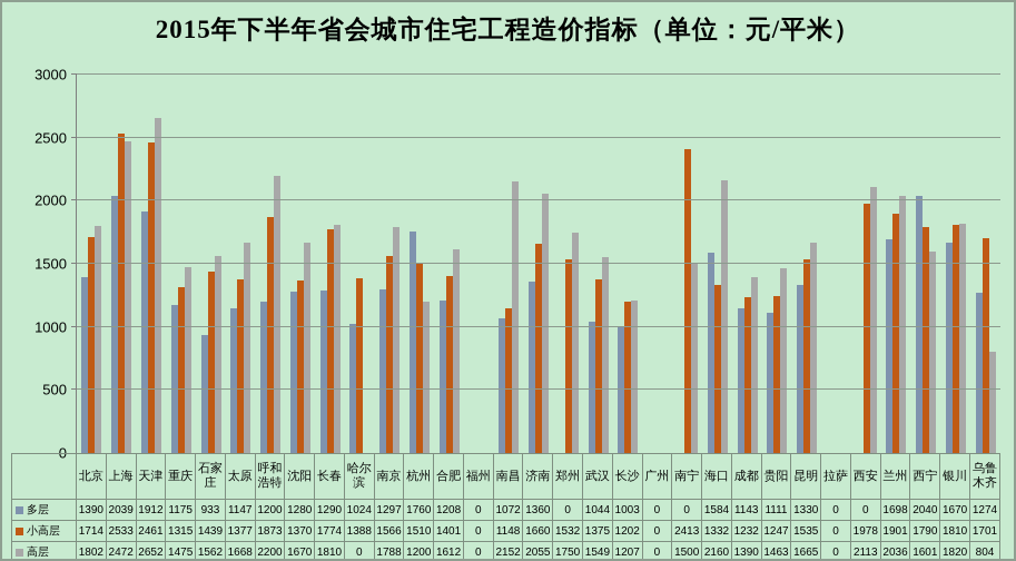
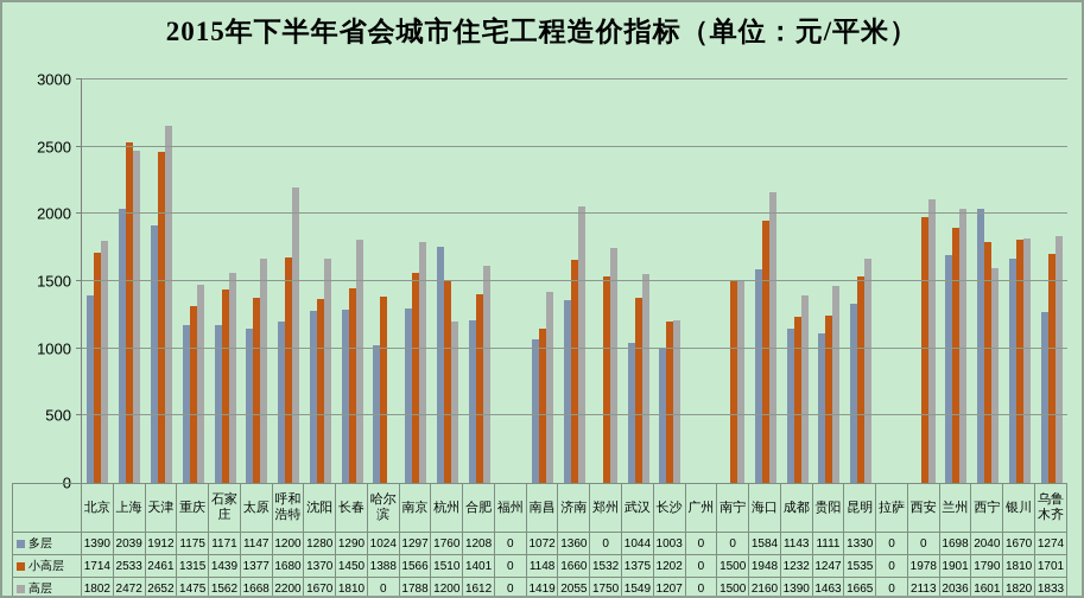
多层/石家庄: 933 -> 1171
小高层/呼和浩特: 1873 -> 1680
小高层/长春: 1774 -> 1450
高层/南昌: 2152 -> 1419
小高层/南宁: 2413 -> 1500
小高层/海口: 1332 -> 1948
高层/乌鲁木齐: 804 -> 1833
